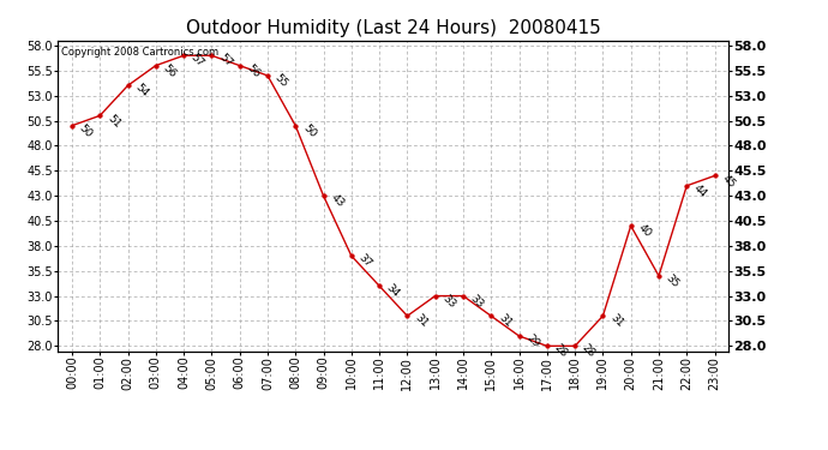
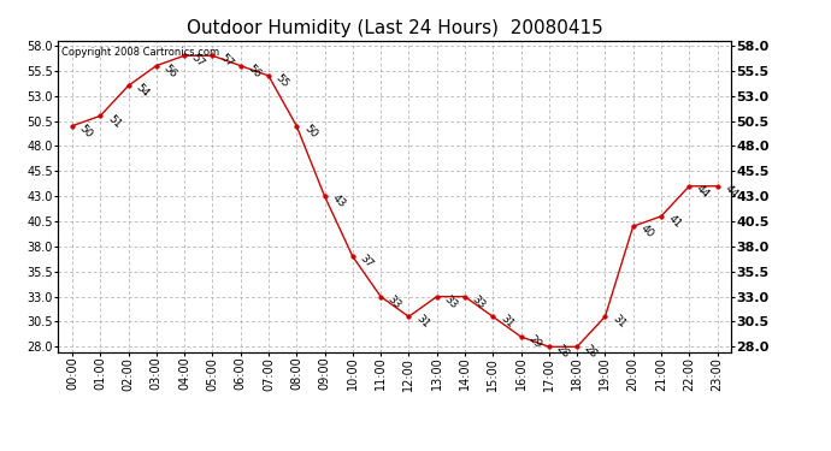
11:00: 34 -> 33
21:00: 35 -> 41
23:00: 45 -> 44
